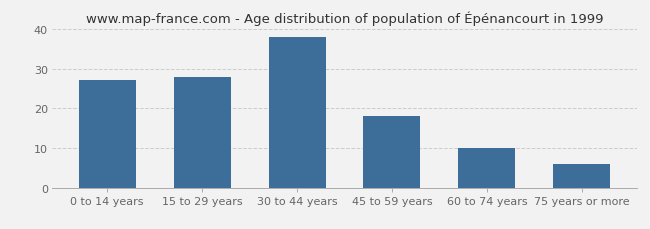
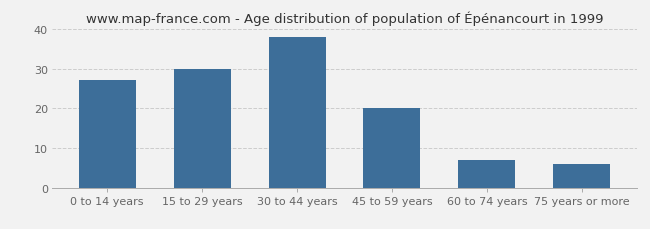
15 to 29 years: 28 -> 30
45 to 59 years: 18 -> 20
60 to 74 years: 10 -> 7
